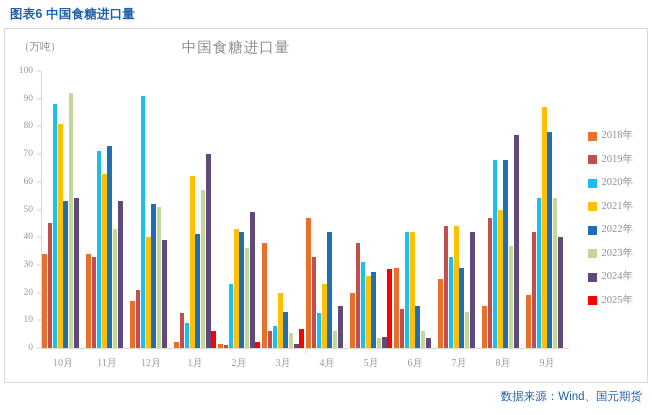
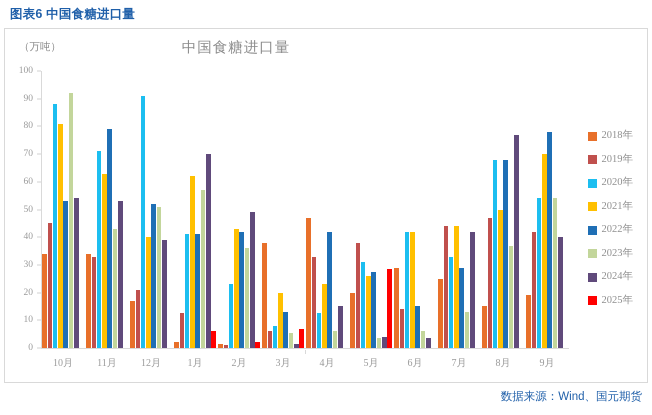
2022年/11月: 73 -> 79
2020年/1月: 9 -> 41
2021年/9月: 87 -> 70
